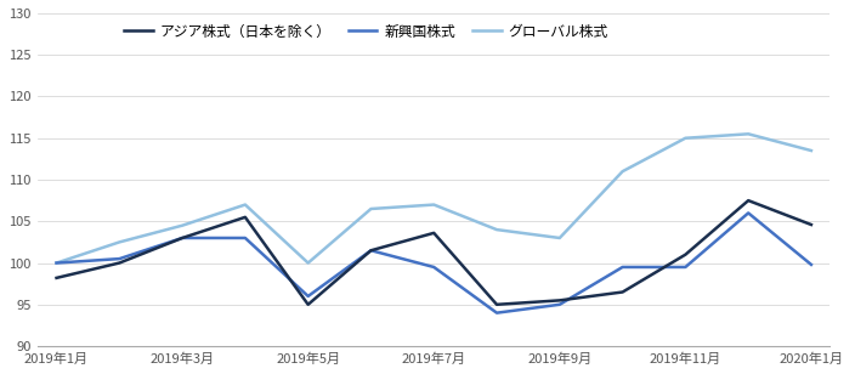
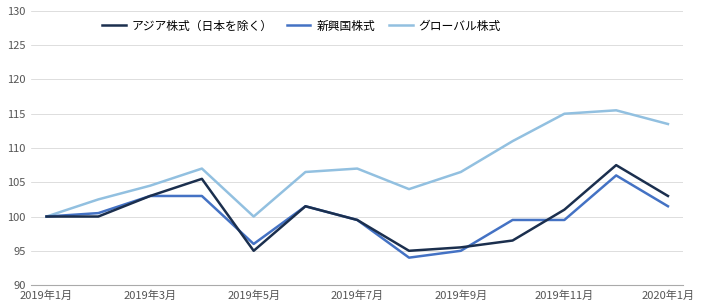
アジア株式（日本を除く）/2019年1月: 98.2 -> 100.0
アジア株式（日本を除く）/2019年7月: 103.6 -> 99.5
グローバル株式/2019年9月: 103.0 -> 106.5
アジア株式（日本を除く）/2020年1月: 104.6 -> 103.0
新興国株式/2020年1月: 99.8 -> 101.5
